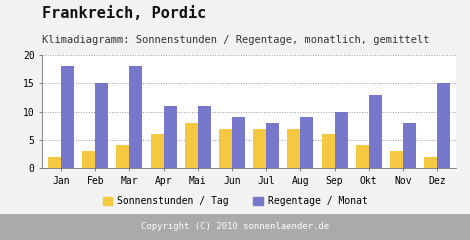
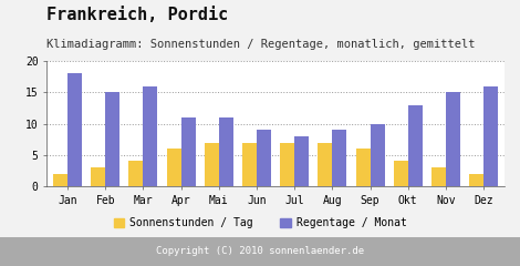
Regentage / Monat/Mar: 18 -> 16
Sonnenstunden / Tag/Mai: 8 -> 7
Regentage / Monat/Nov: 8 -> 15
Regentage / Monat/Dez: 15 -> 16
